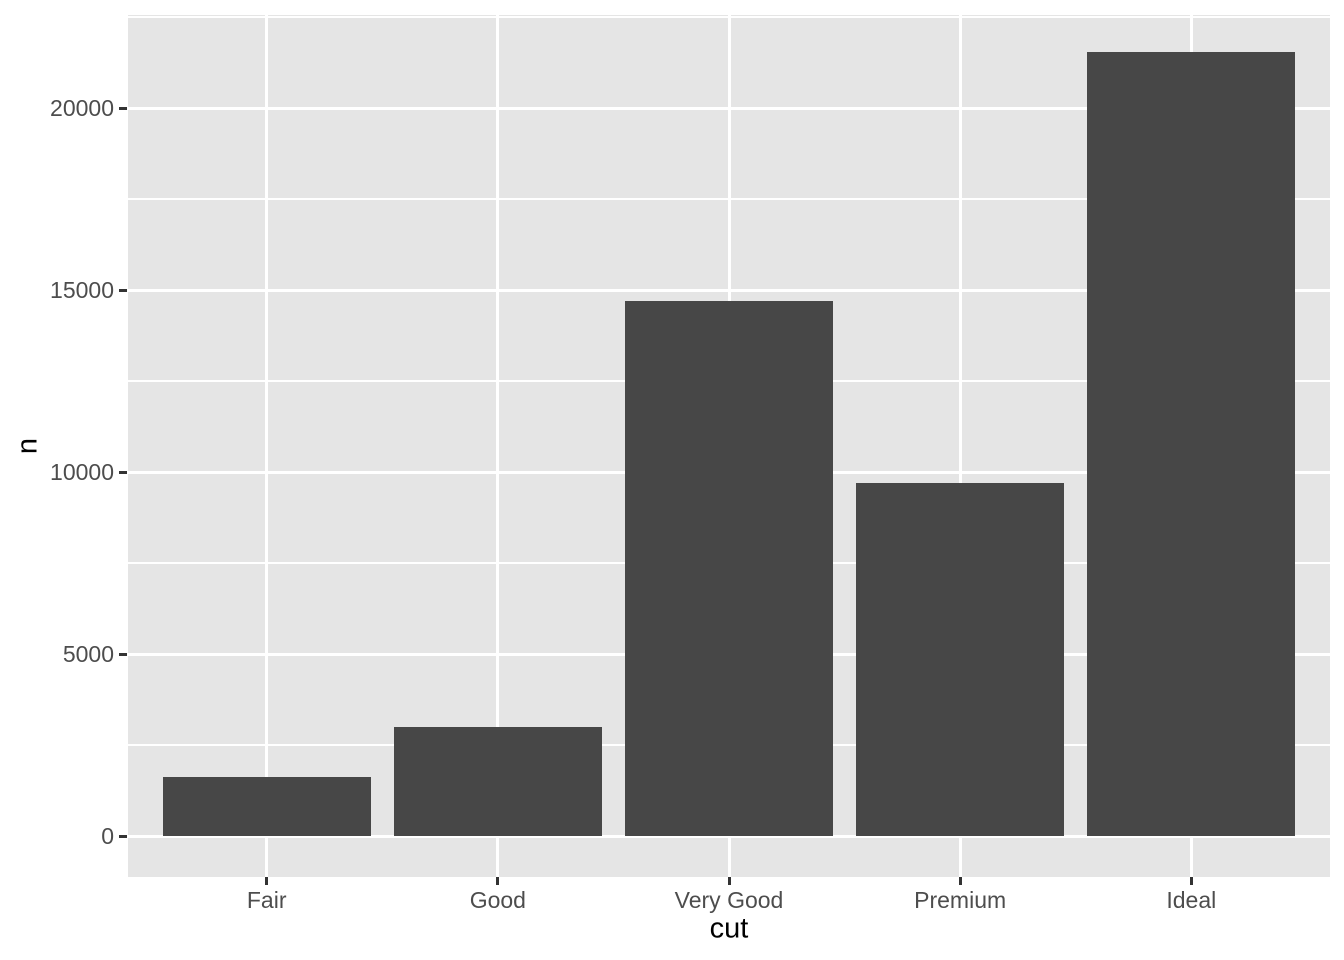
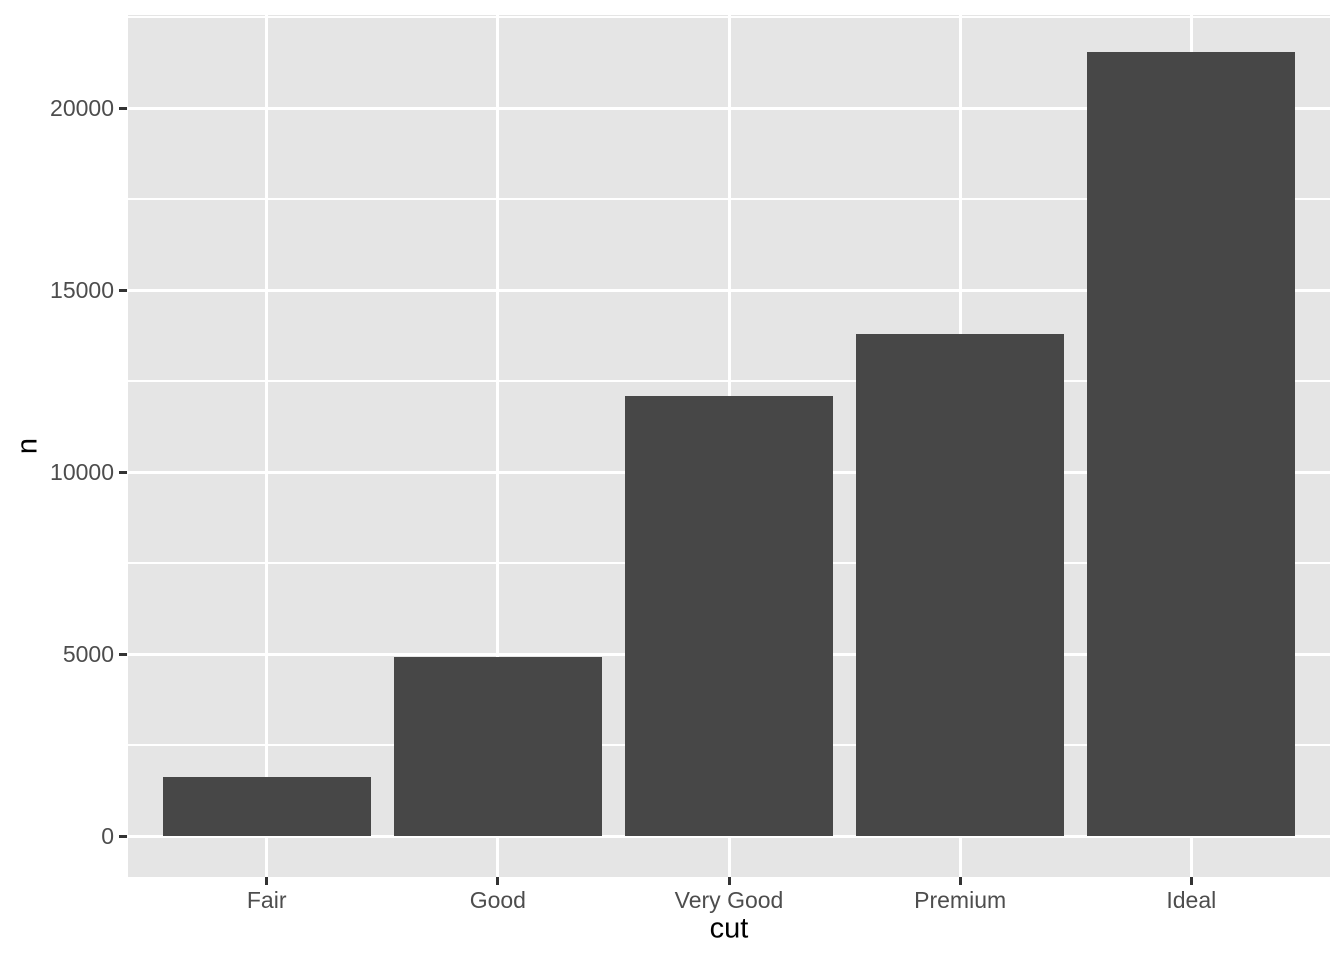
Good: 3000 -> 4900
Very Good: 14700 -> 12100
Premium: 9700 -> 13800
